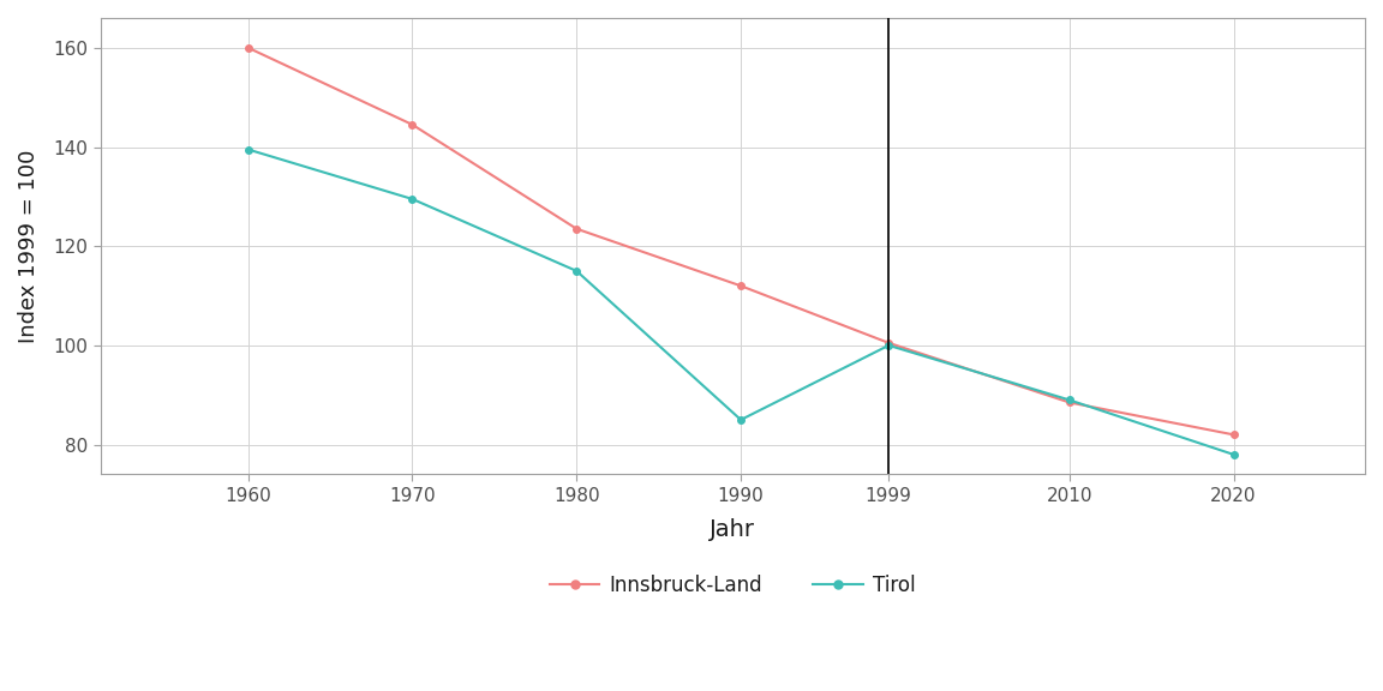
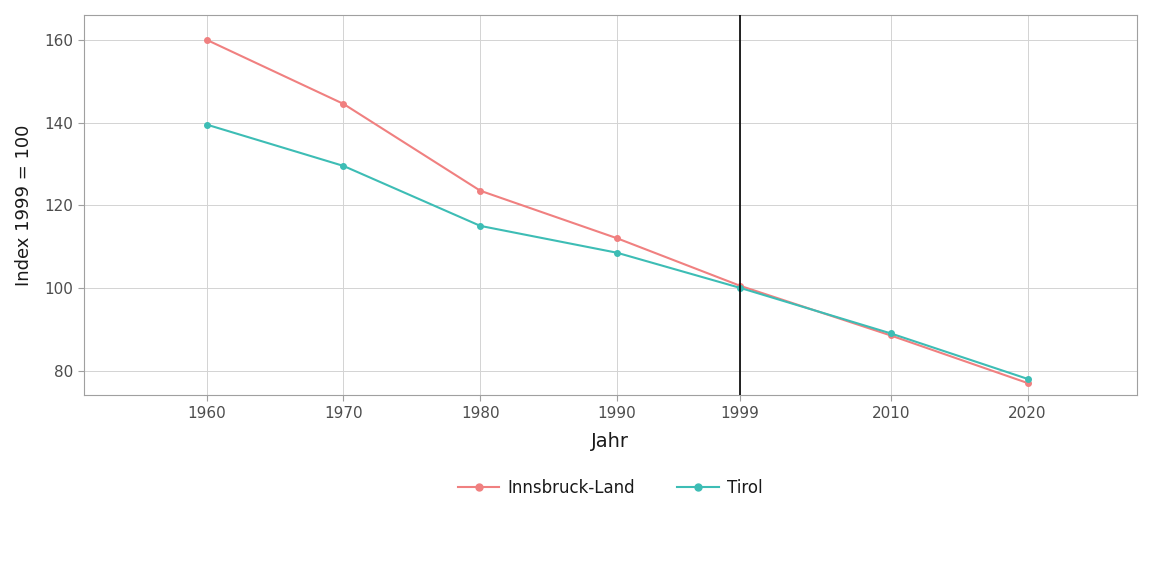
Tirol/1990: 85.0 -> 108.5
Innsbruck-Land/2020: 82.0 -> 77.0
